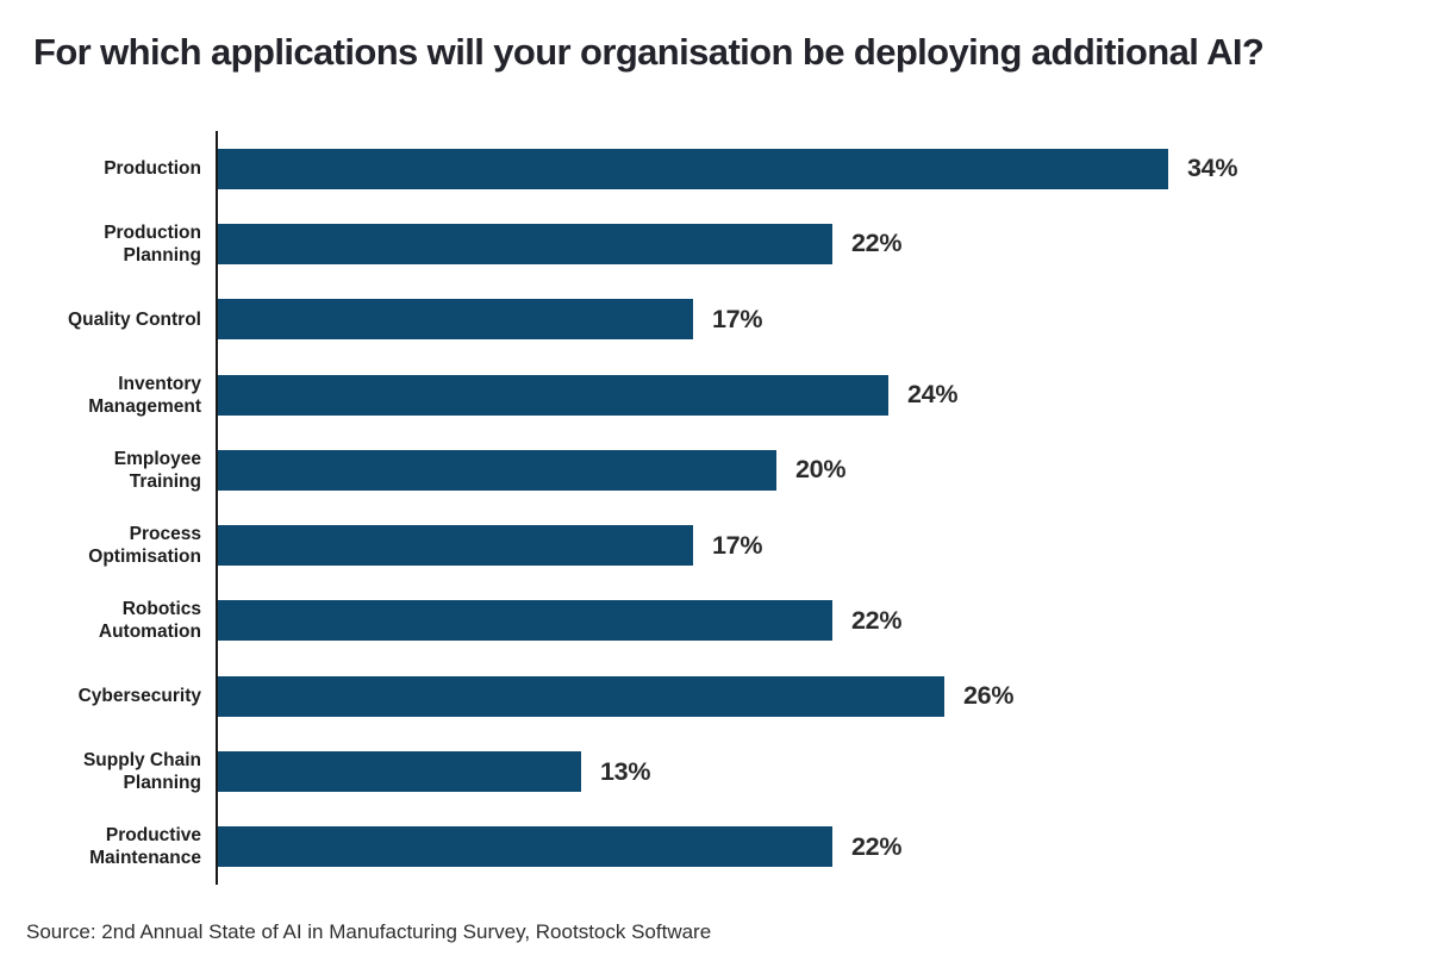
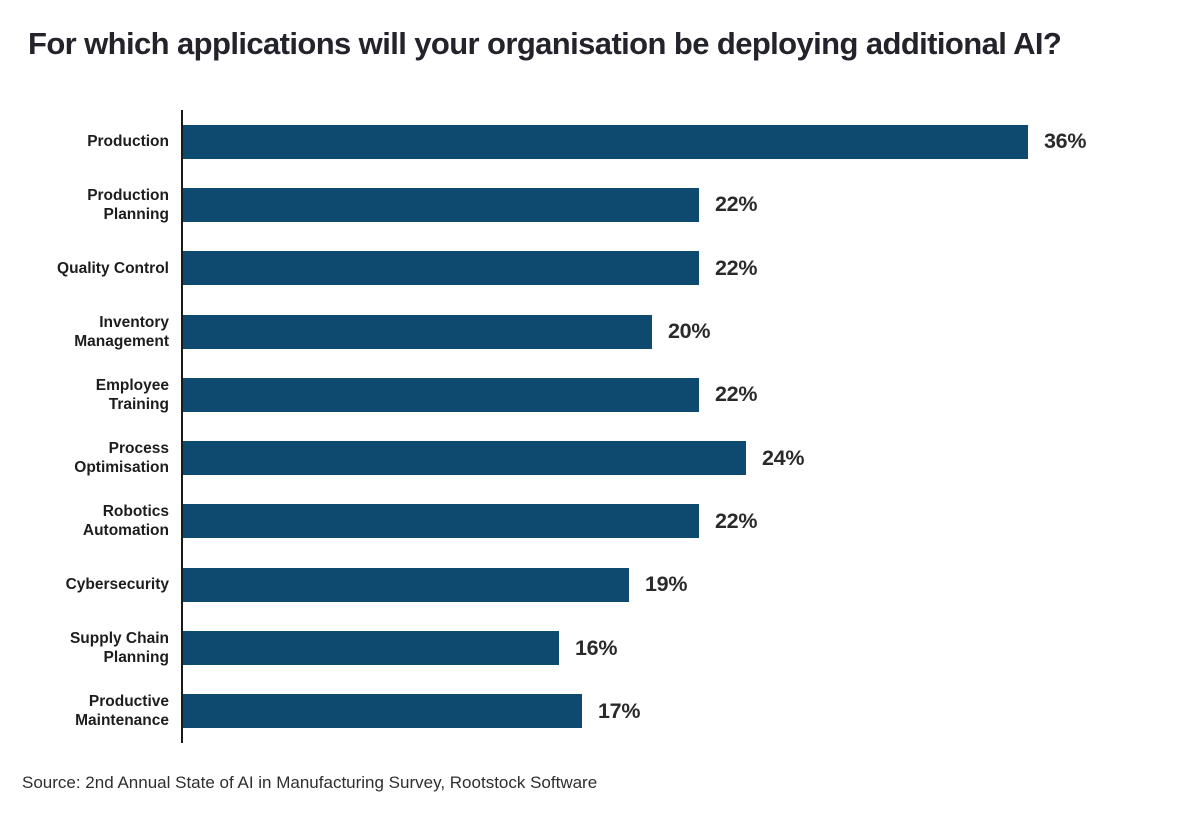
Production: 34% -> 36%
Quality Control: 17% -> 22%
Inventory Management: 24% -> 20%
Employee Training: 20% -> 22%
Process Optimisation: 17% -> 24%
Cybersecurity: 26% -> 19%
Supply Chain Planning: 13% -> 16%
Productive Maintenance: 22% -> 17%
